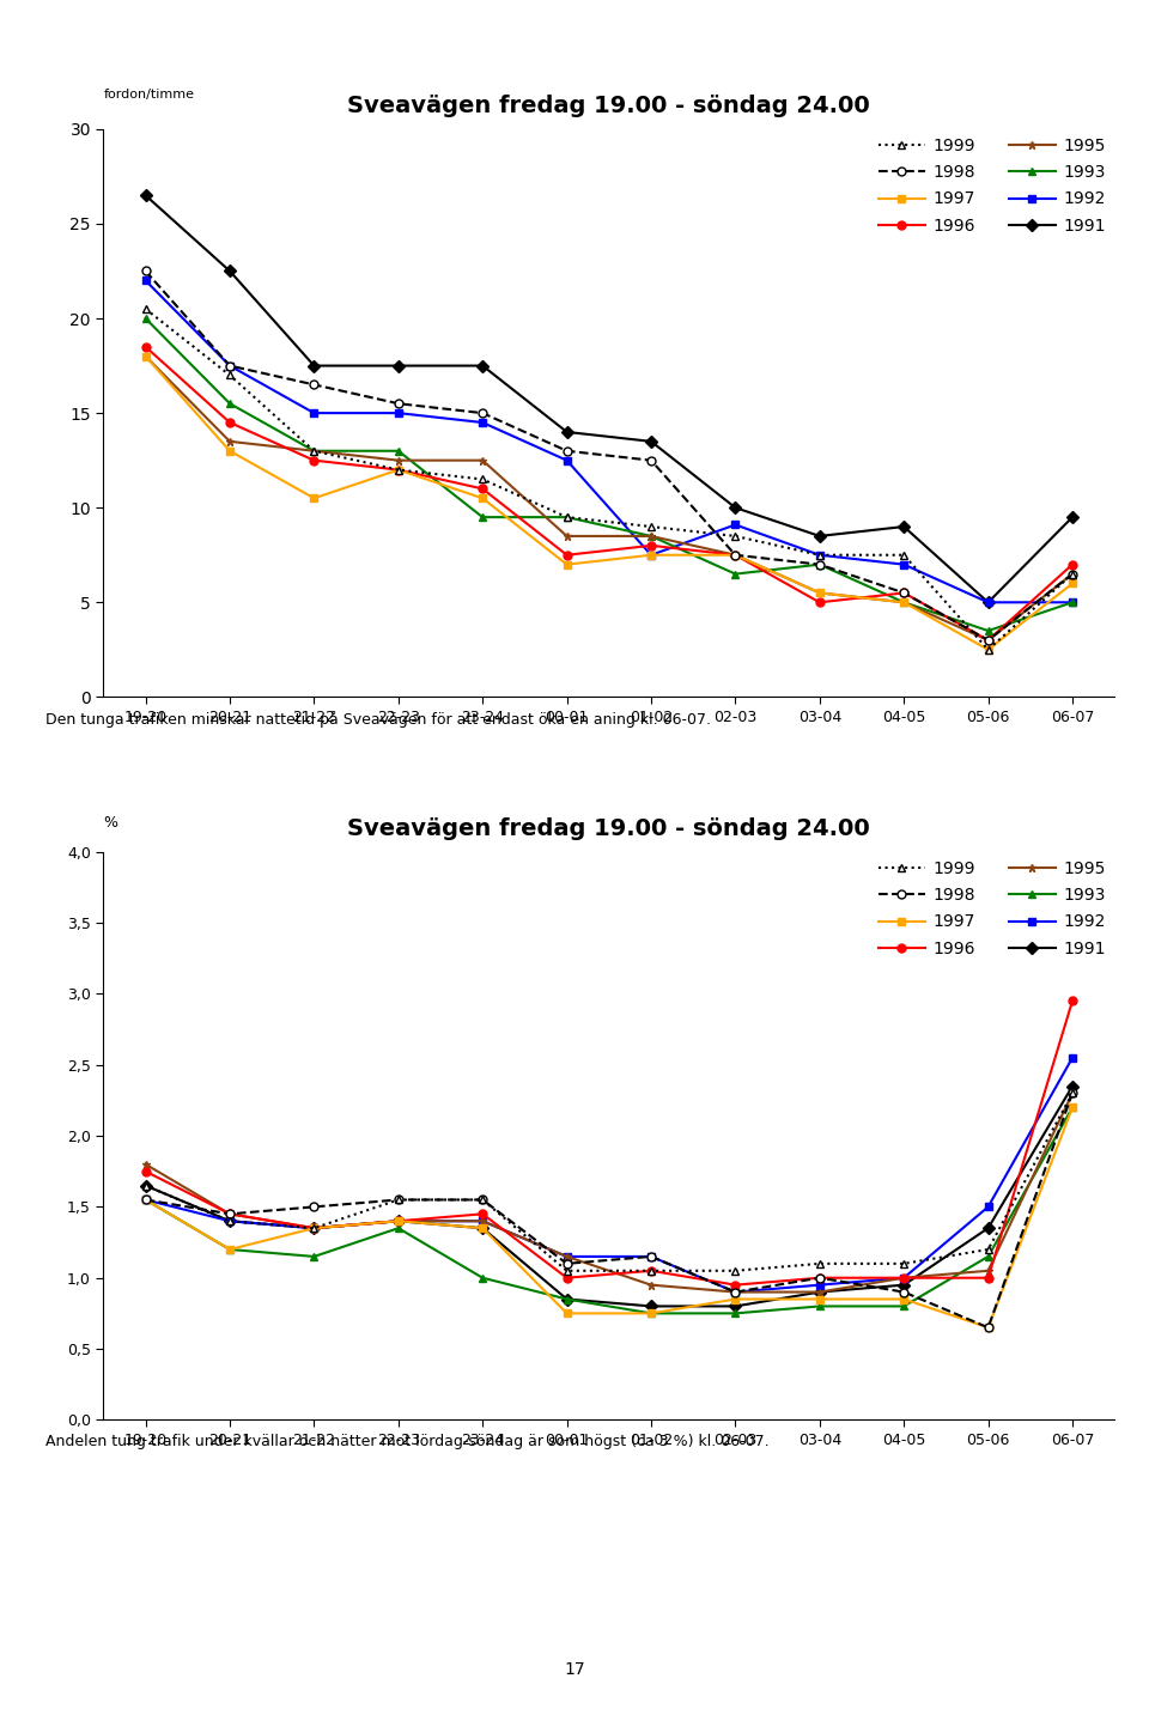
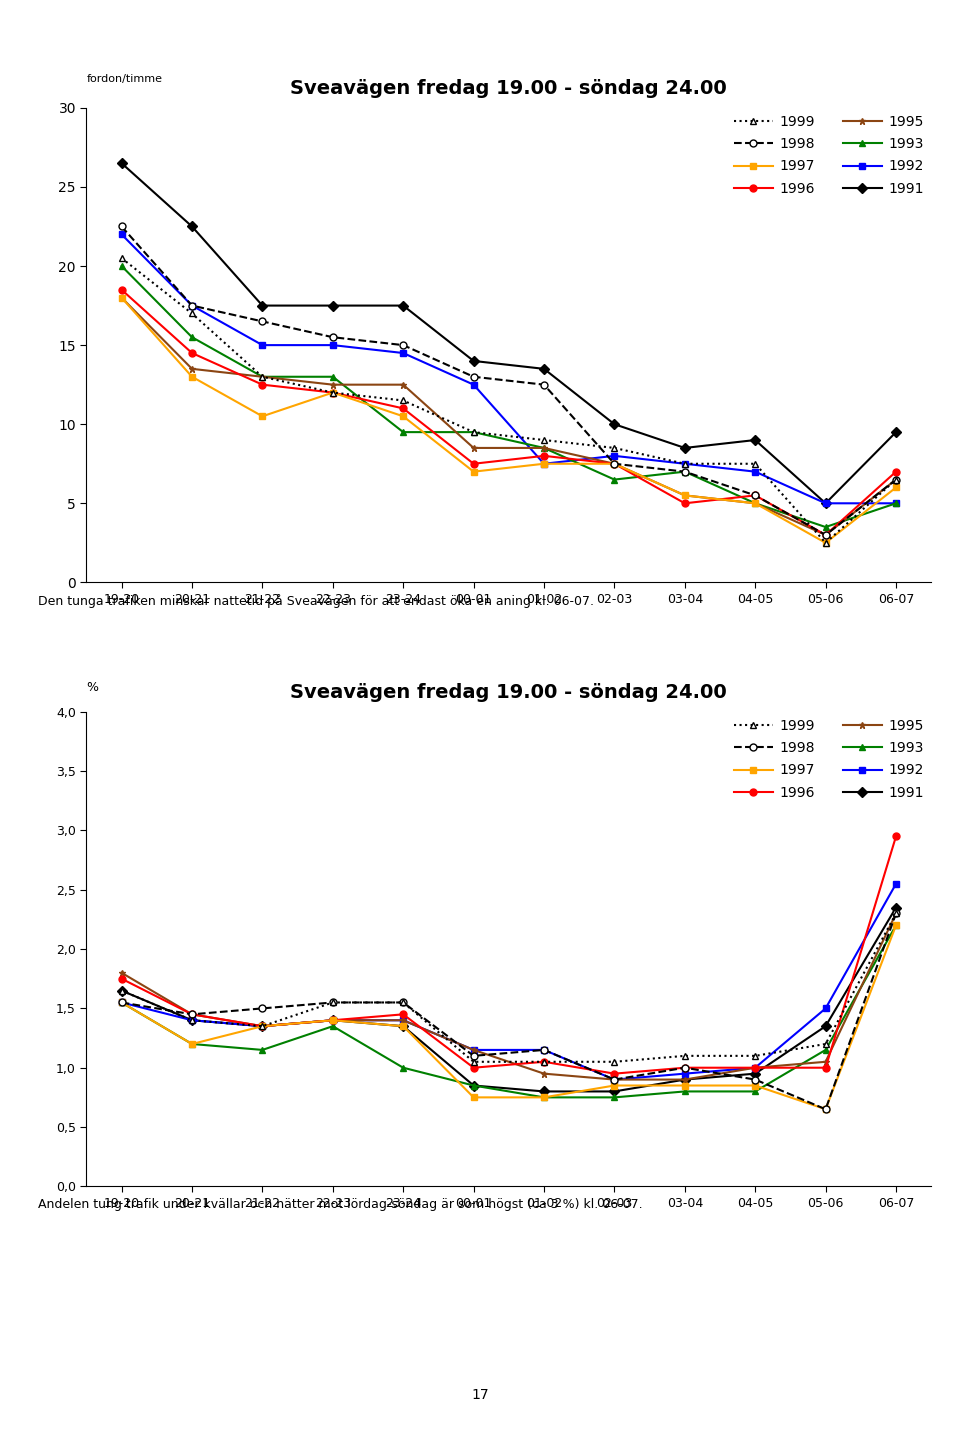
1992/02-03: 9.1 -> 8.0
